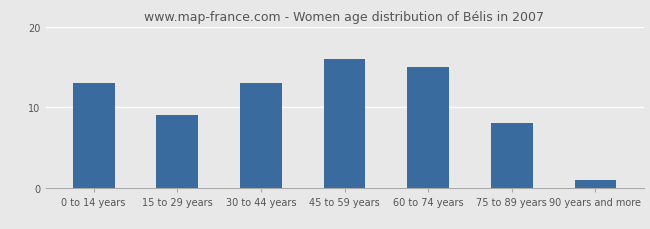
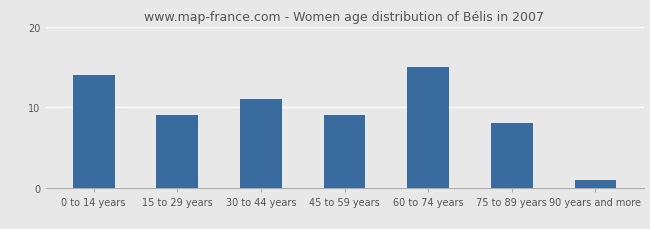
0 to 14 years: 13 -> 14
30 to 44 years: 13 -> 11
45 to 59 years: 16 -> 9
